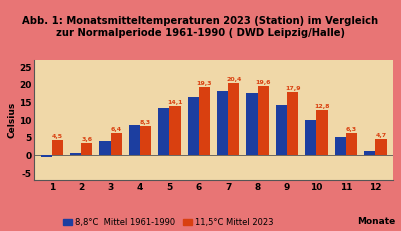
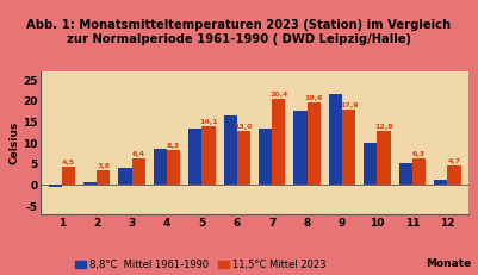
11,5°C Mittel 2023/6: 19.3 -> 13.0
8,8°C Mittel 1961-1990/7: 18.2 -> 13.5
8,8°C Mittel 1961-1990/9: 14.3 -> 21.5
